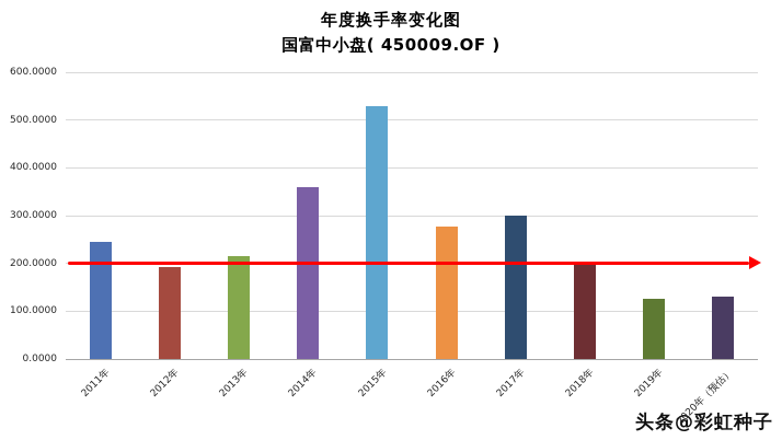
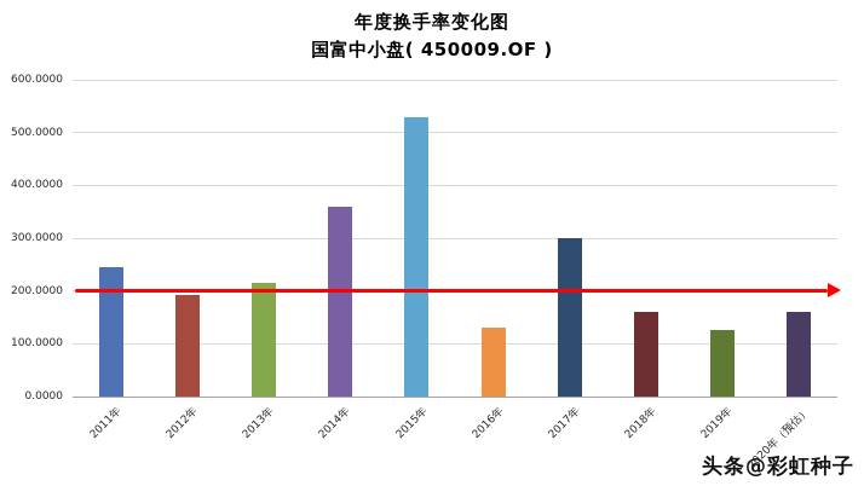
2016年: 280 -> 130
2018年: 200 -> 160
2020年（预估）: 130 -> 160
